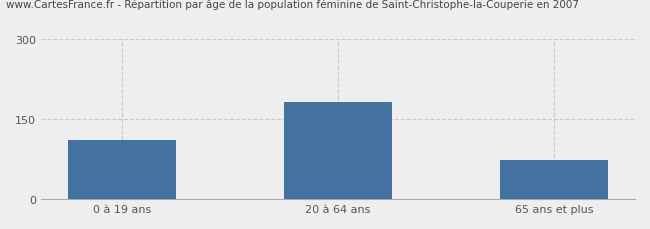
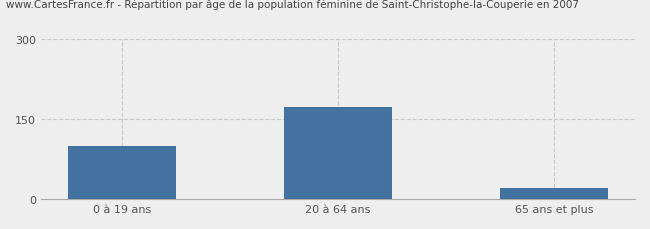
0 à 19 ans: 110 -> 100
20 à 64 ans: 182 -> 172
65 ans et plus: 74 -> 20
